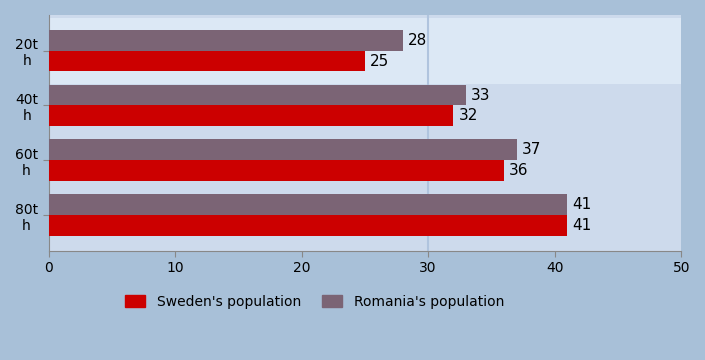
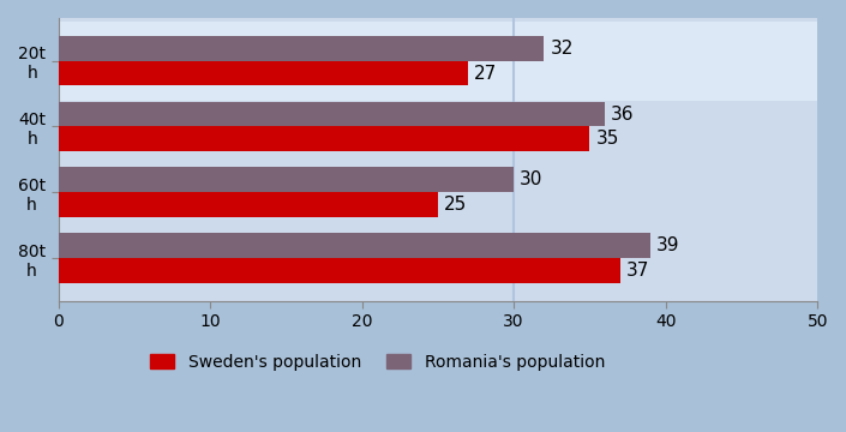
Romania's population/20t h: 28 -> 32
Sweden's population/20t h: 25 -> 27
Romania's population/40t h: 33 -> 36
Sweden's population/40t h: 32 -> 35
Romania's population/60t h: 37 -> 30
Sweden's population/60t h: 36 -> 25
Romania's population/80t h: 41 -> 39
Sweden's population/80t h: 41 -> 37
